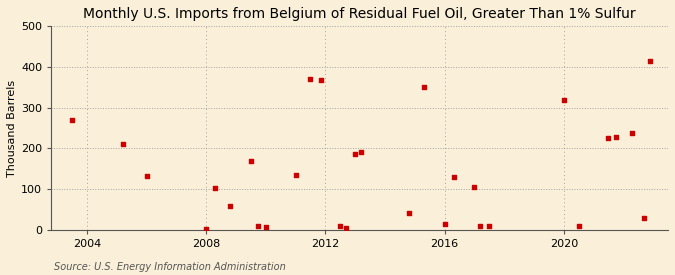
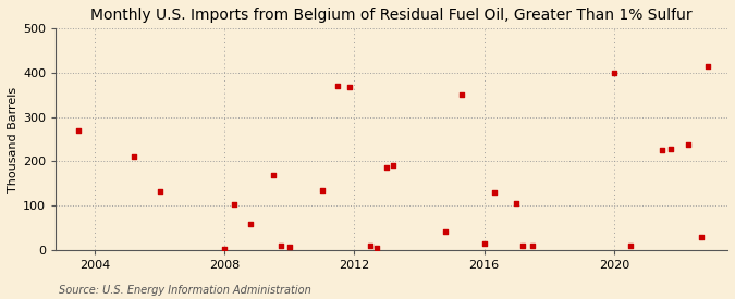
2020: 320 -> 400
